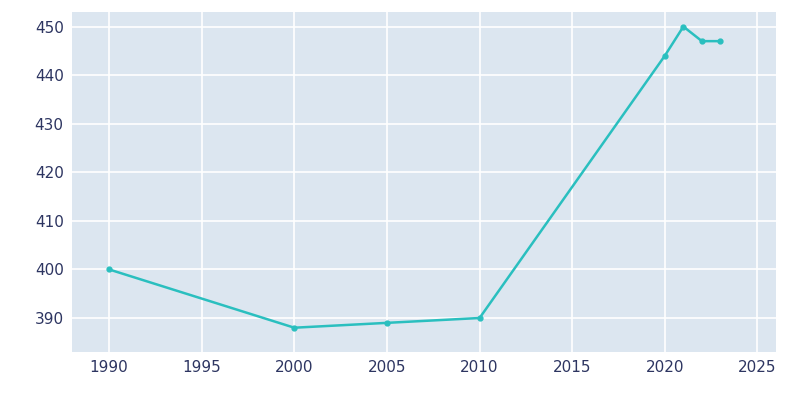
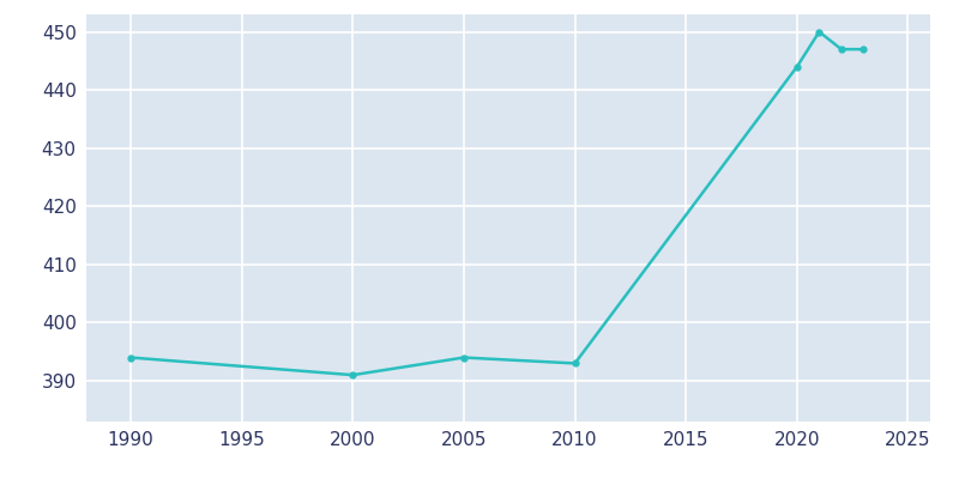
1990: 400 -> 394
2000: 388 -> 391
2005: 389 -> 394
2010: 390 -> 393
